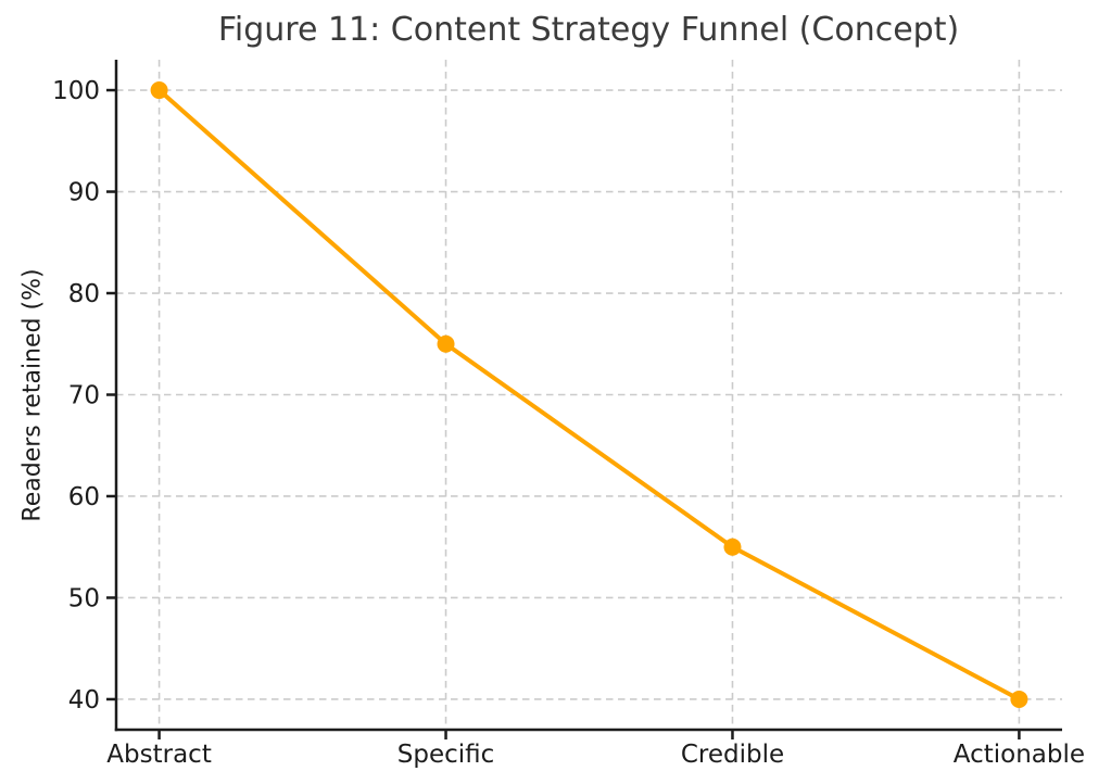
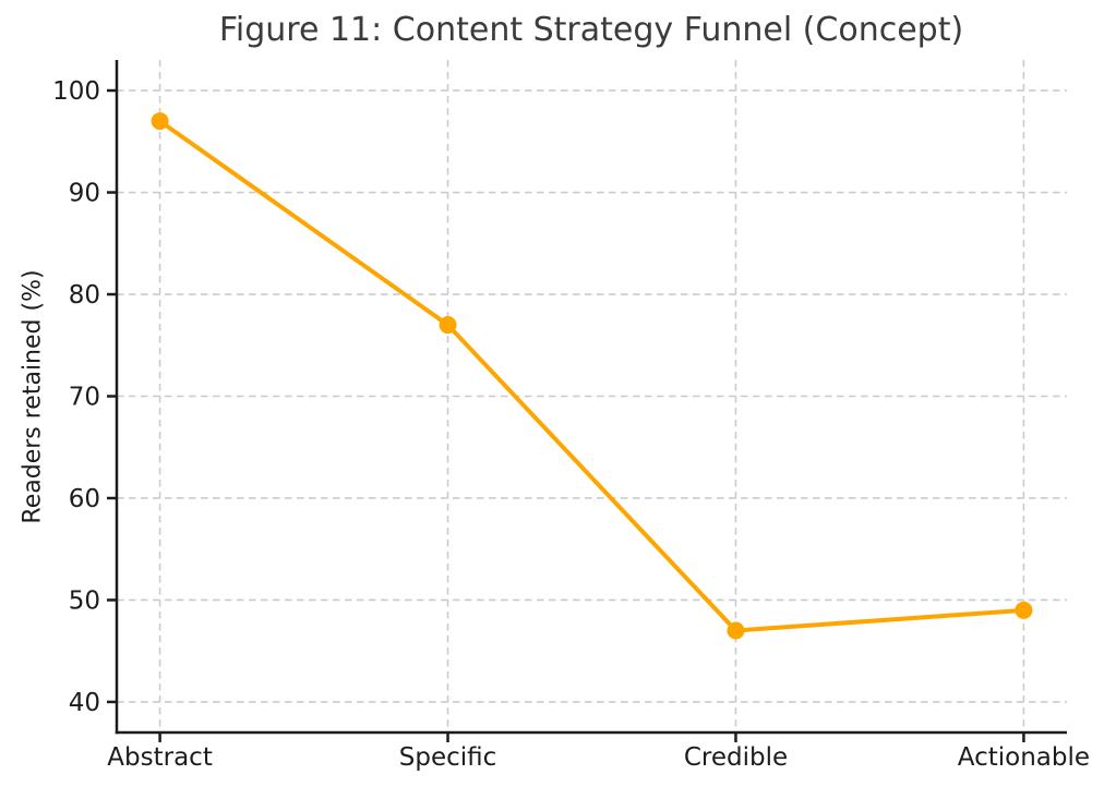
Abstract: 100 -> 97
Specific: 75 -> 77
Credible: 55 -> 47
Actionable: 40 -> 49
